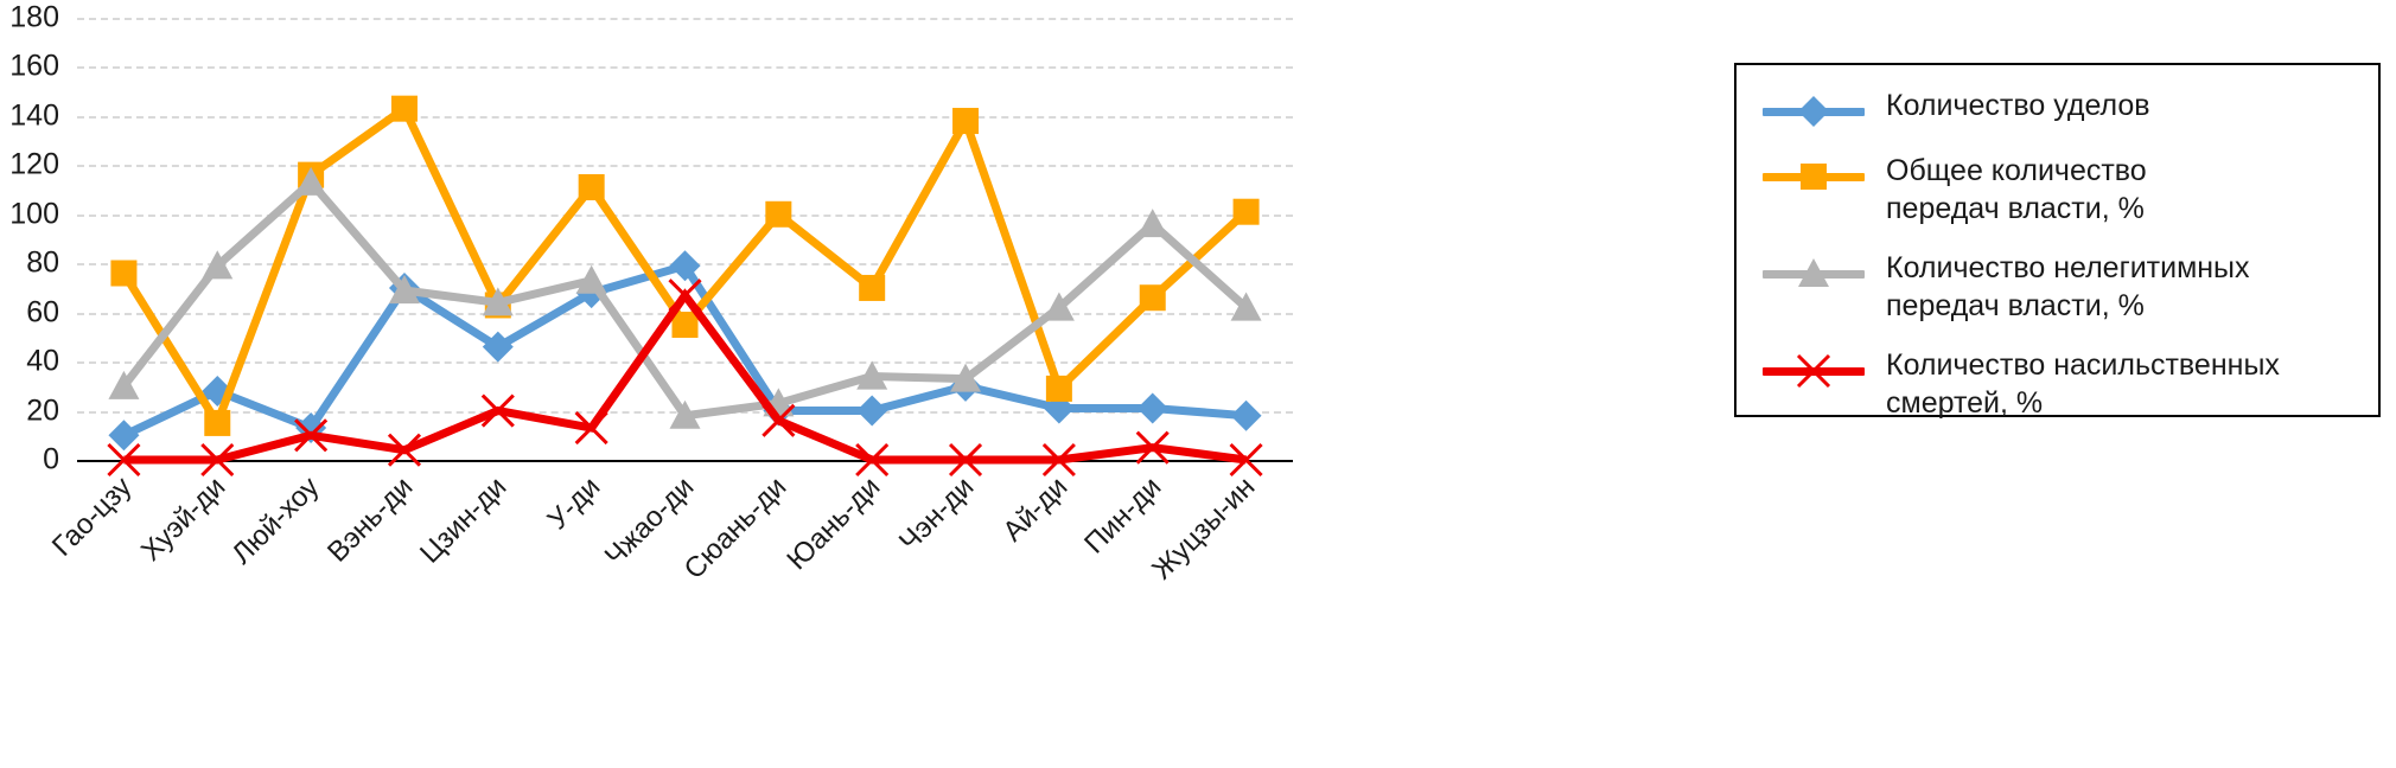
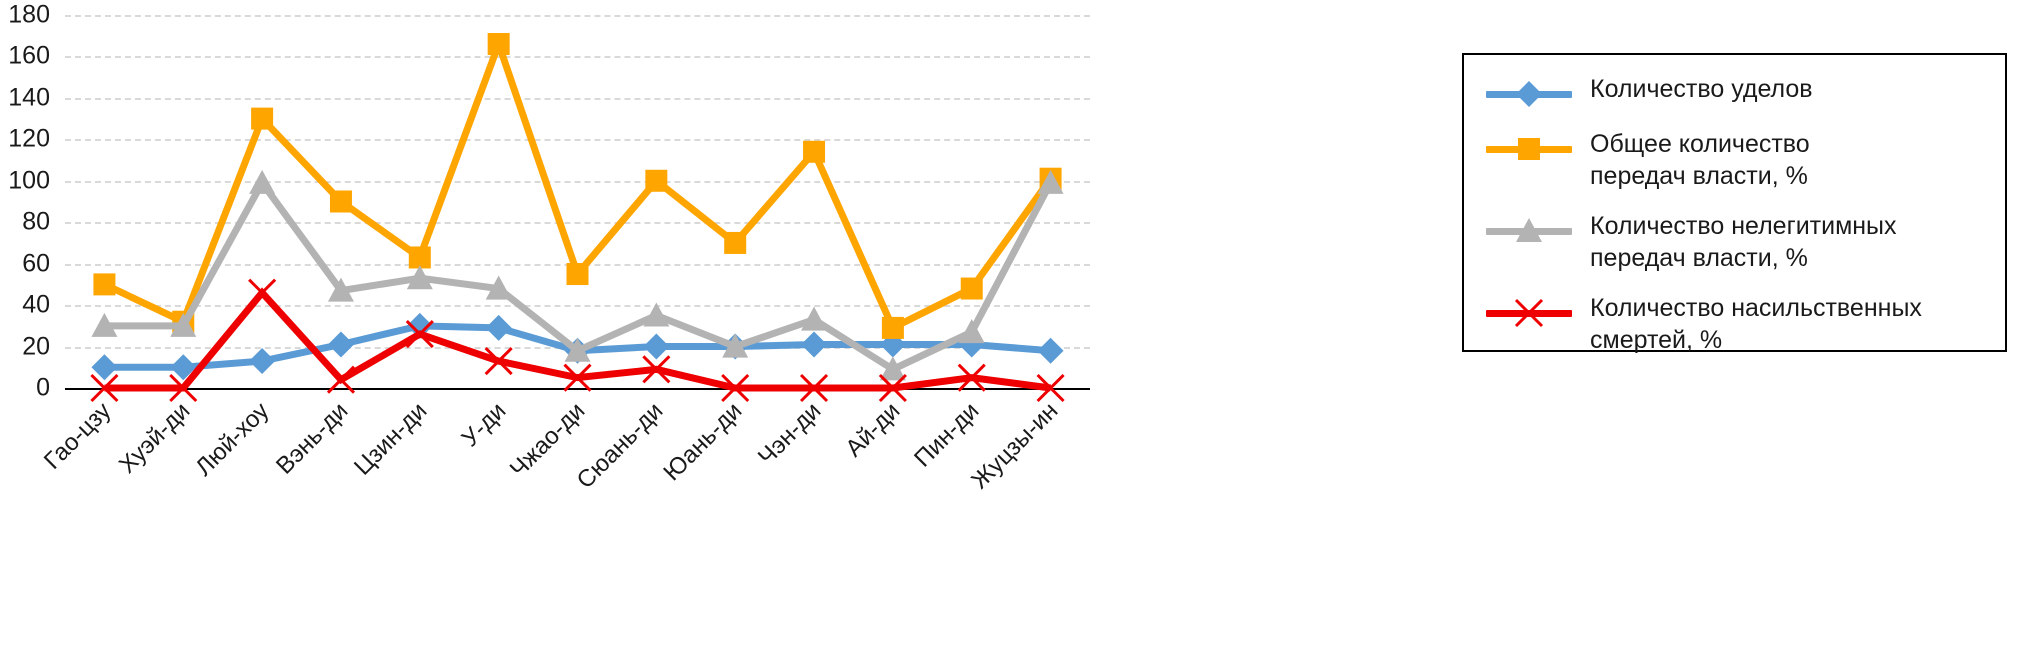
Общее количество передач власти, %/Гао-цзу: 76 -> 50
Количество уделов/Хуэй-ди: 28 -> 10
Общее количество передач власти, %/Хуэй-ди: 15 -> 32
Количество нелегитимных передач власти, %/Хуэй-ди: 79 -> 30
Общее количество передач власти, %/Люй-хоу: 116 -> 130
Количество нелегитимных передач власти, %/Люй-хоу: 113 -> 99
Количество насильственных смертей, %/Люй-хоу: 10 -> 46
Количество уделов/Вэнь-ди: 70 -> 21
Общее количество передач власти, %/Вэнь-ди: 143 -> 90
Количество нелегитимных передач власти, %/Вэнь-ди: 69 -> 47
Количество уделов/Цзин-ди: 46 -> 30
Количество нелегитимных передач власти, %/Цзин-ди: 64 -> 53
Количество насильственных смертей, %/Цзин-ди: 20 -> 26
Количество уделов/У-ди: 68 -> 29
Общее количество передач власти, %/У-ди: 111 -> 166
Количество нелегитимных передач власти, %/У-ди: 73 -> 48
Количество уделов/Чжао-ди: 79 -> 18
Количество насильственных смертей, %/Чжао-ди: 67 -> 5
Количество нелегитимных передач власти, %/Сюань-ди: 23 -> 35
Количество насильственных смертей, %/Сюань-ди: 16 -> 9
Количество нелегитимных передач власти, %/Юань-ди: 34 -> 20
Количество уделов/Чэн-ди: 30 -> 21
Общее количество передач власти, %/Чэн-ди: 138 -> 114
Количество нелегитимных передач власти, %/Ай-ди: 62 -> 9
Общее количество передач власти, %/Пин-ди: 66 -> 48
Количество нелегитимных передач власти, %/Пин-ди: 96 -> 27
Количество нелегитимных передач власти, %/Жуцзы-ин: 62 -> 99
